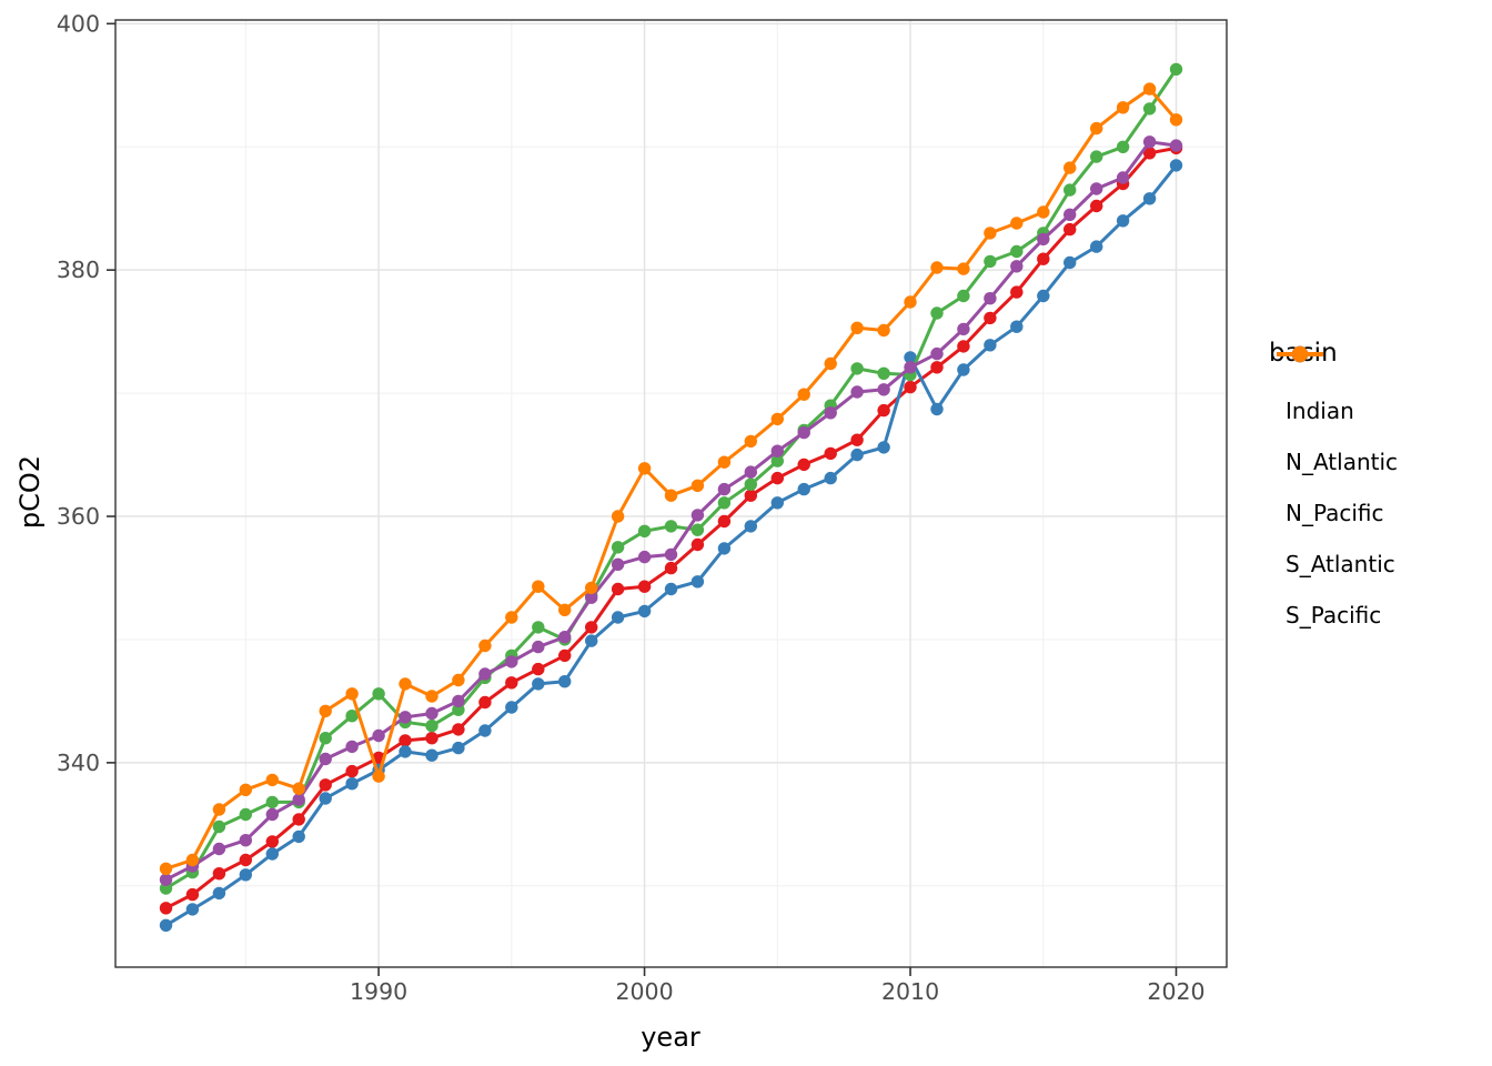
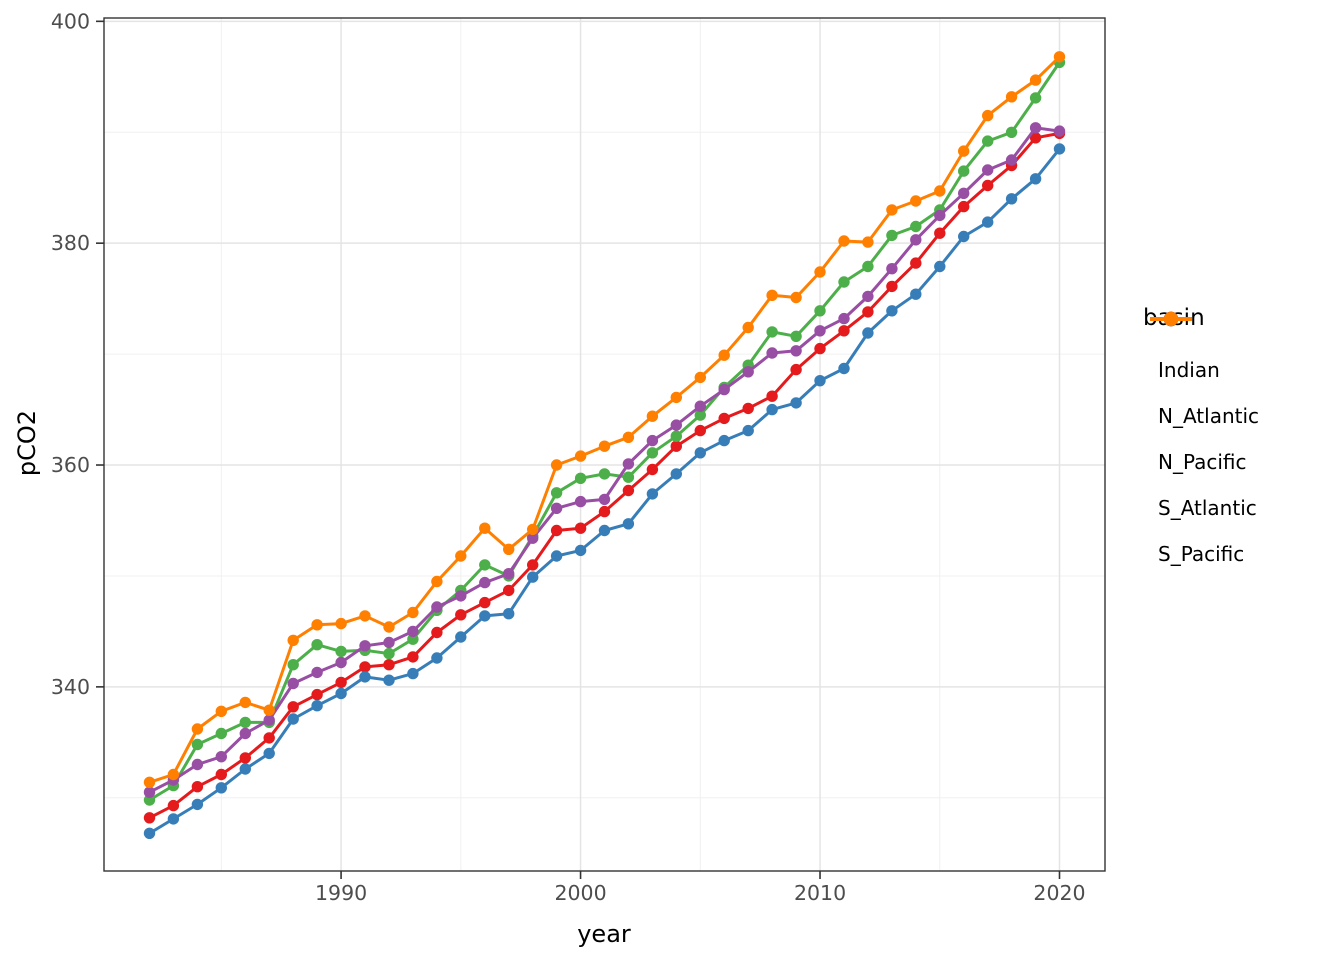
N_Pacific/1990: 345.6 -> 343.2
S_Pacific/1990: 338.9 -> 345.7
S_Pacific/2000: 363.9 -> 360.8
N_Atlantic/2010: 372.9 -> 367.6
N_Pacific/2010: 371.5 -> 373.9
S_Pacific/2020: 392.2 -> 396.8
